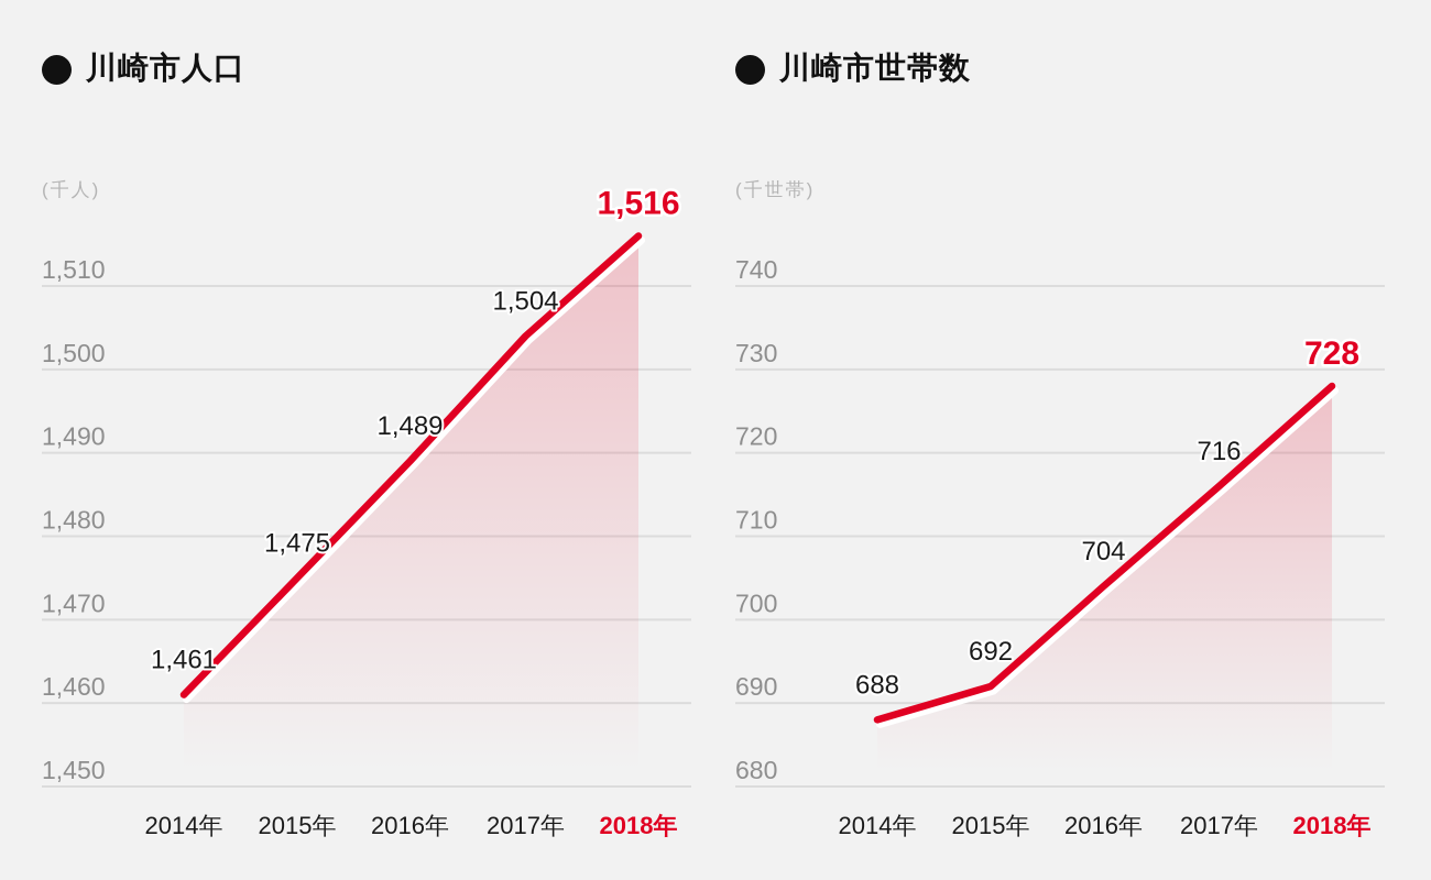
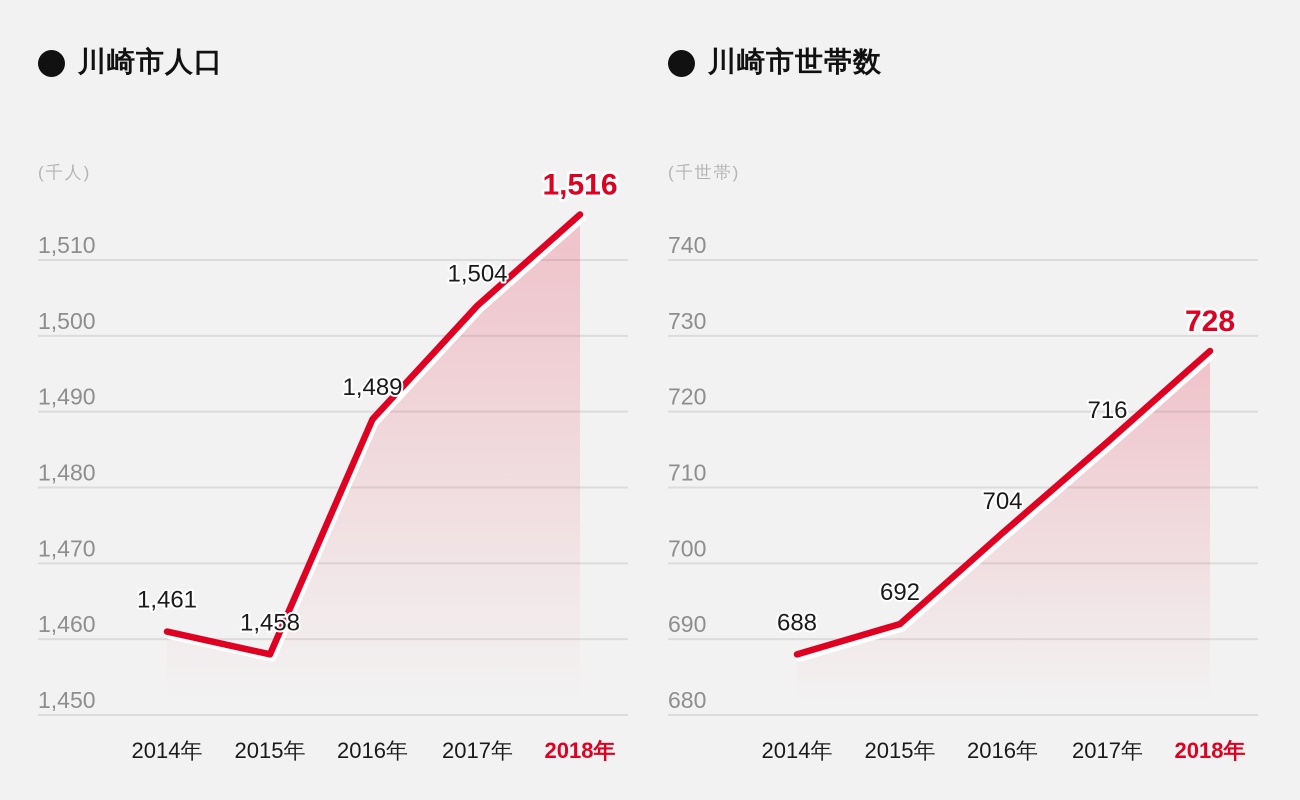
川崎市人口/2015年: 1,475 -> 1,458
